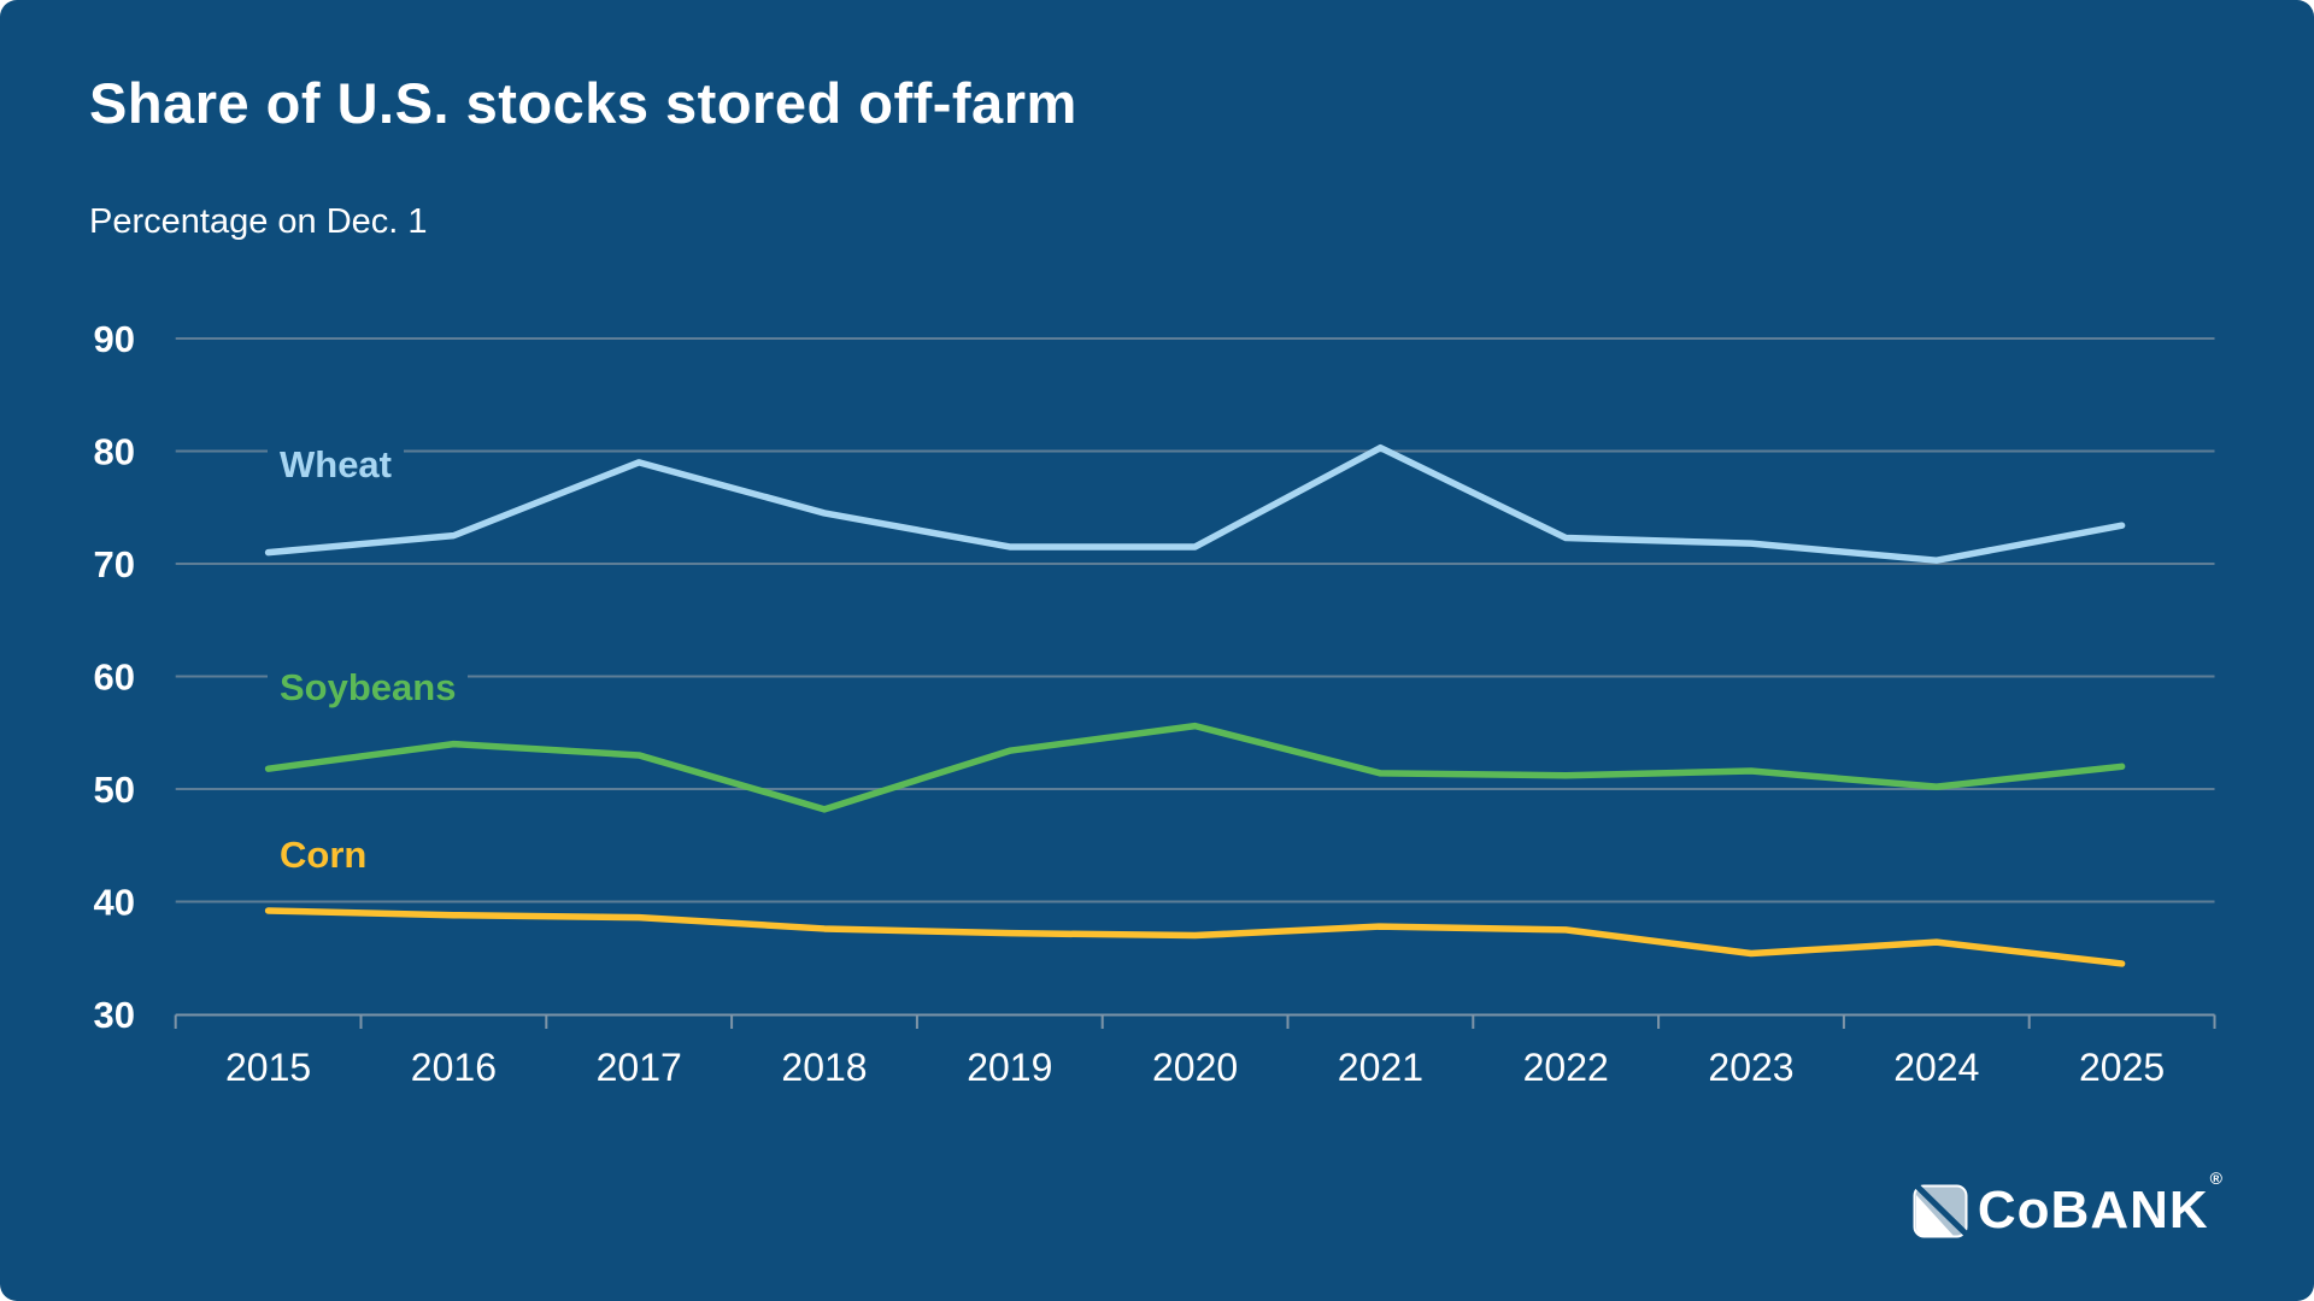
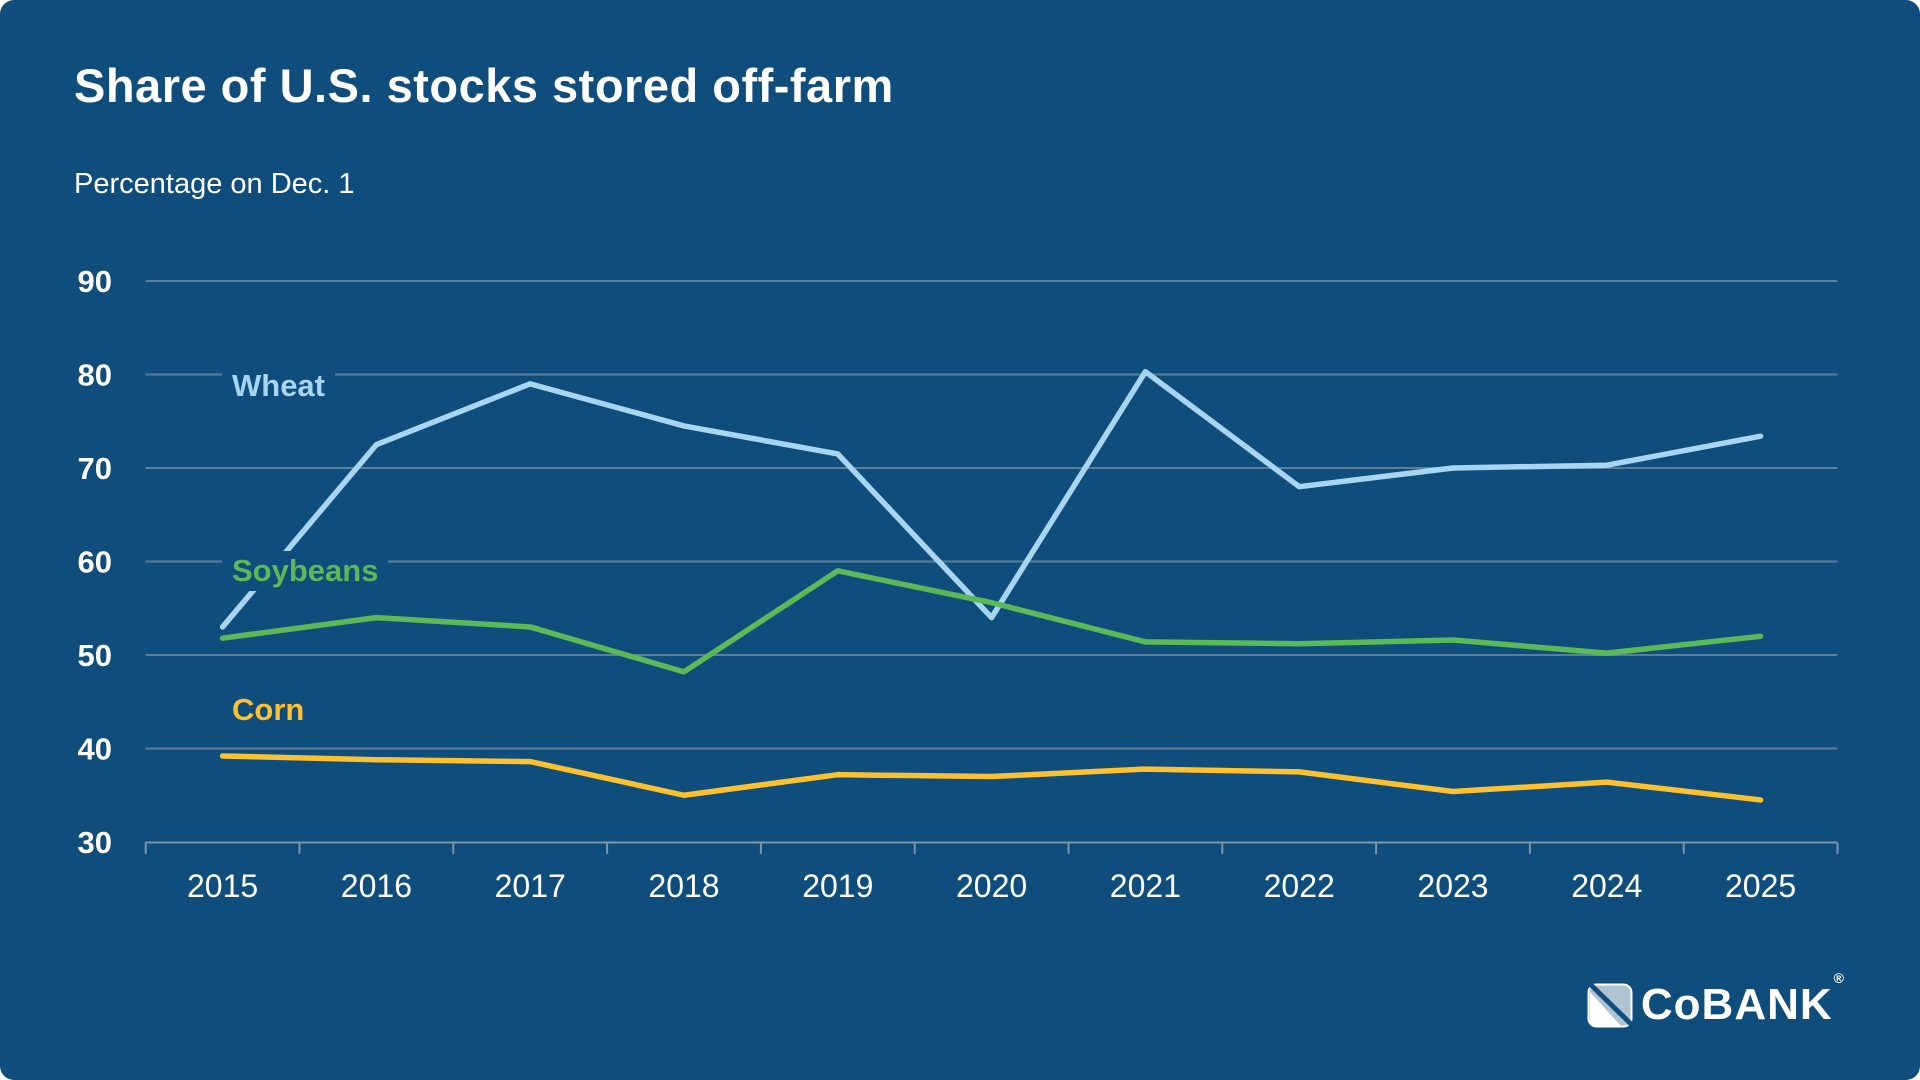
Wheat/2015: 71 -> 53
Corn/2018: 38 -> 35
Soybeans/2019: 53 -> 59
Wheat/2020: 72 -> 54
Wheat/2022: 72 -> 68
Wheat/2023: 72 -> 70
